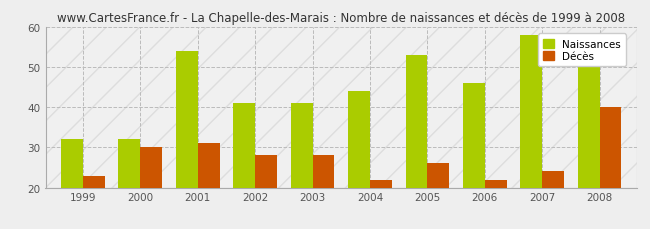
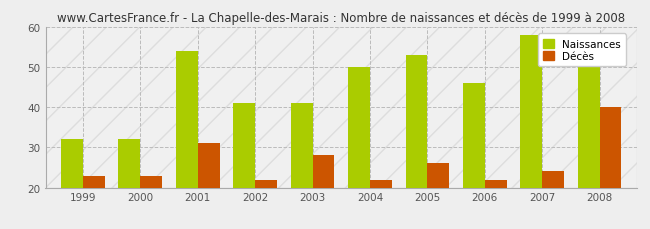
Décès/2000: 30 -> 23
Décès/2002: 28 -> 22
Naissances/2004: 44 -> 50
